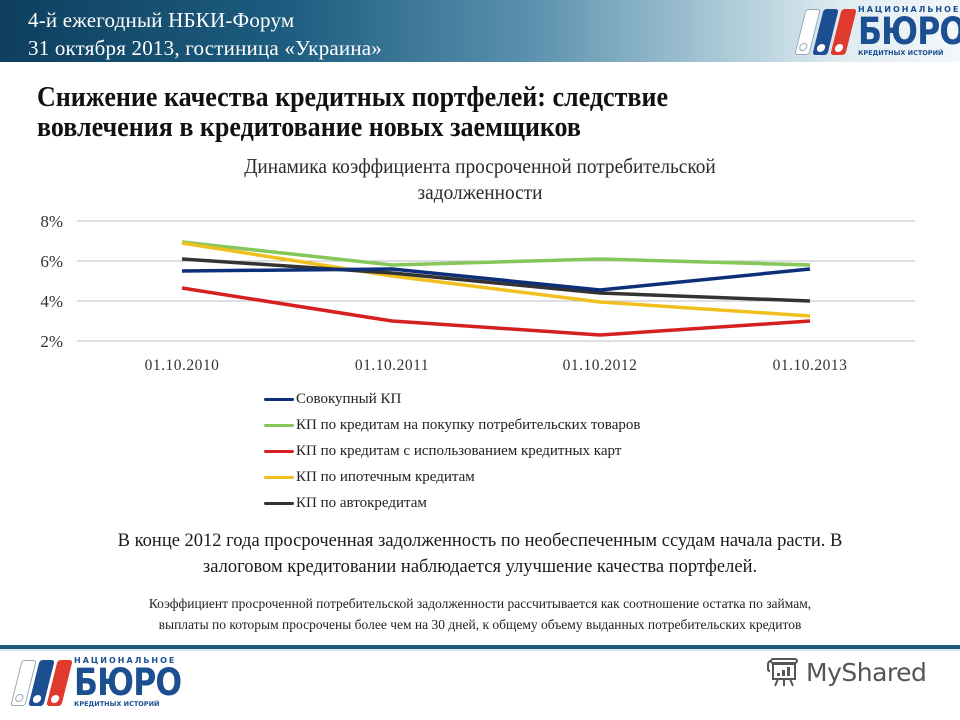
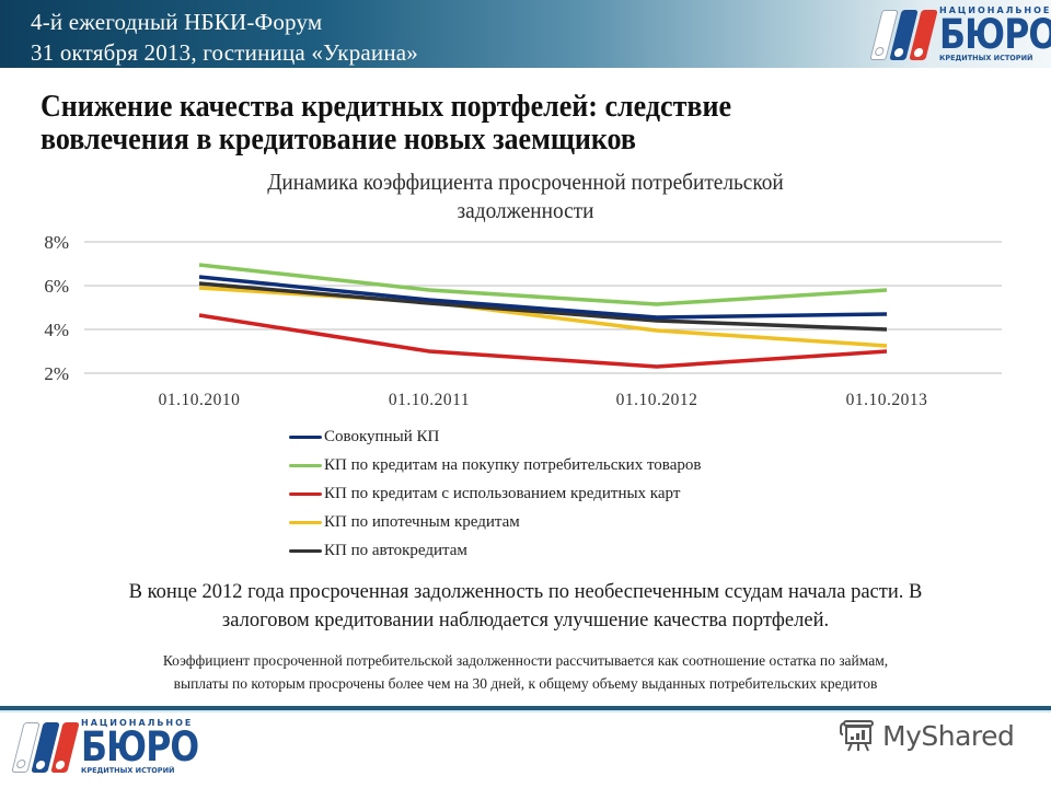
Совокупный КП/01.10.2010: 5.5% -> 6.4%
КП по ипотечным кредитам/01.10.2010: 6.9% -> 5.9%
Совокупный КП/01.10.2011: 5.6% -> 5.3%
КП по автокредитам/01.10.2011: 5.4% -> 5.2%
КП по кредитам на покупку потребительских товаров/01.10.2012: 6.1% -> 5.2%
Совокупный КП/01.10.2013: 5.6% -> 4.7%
